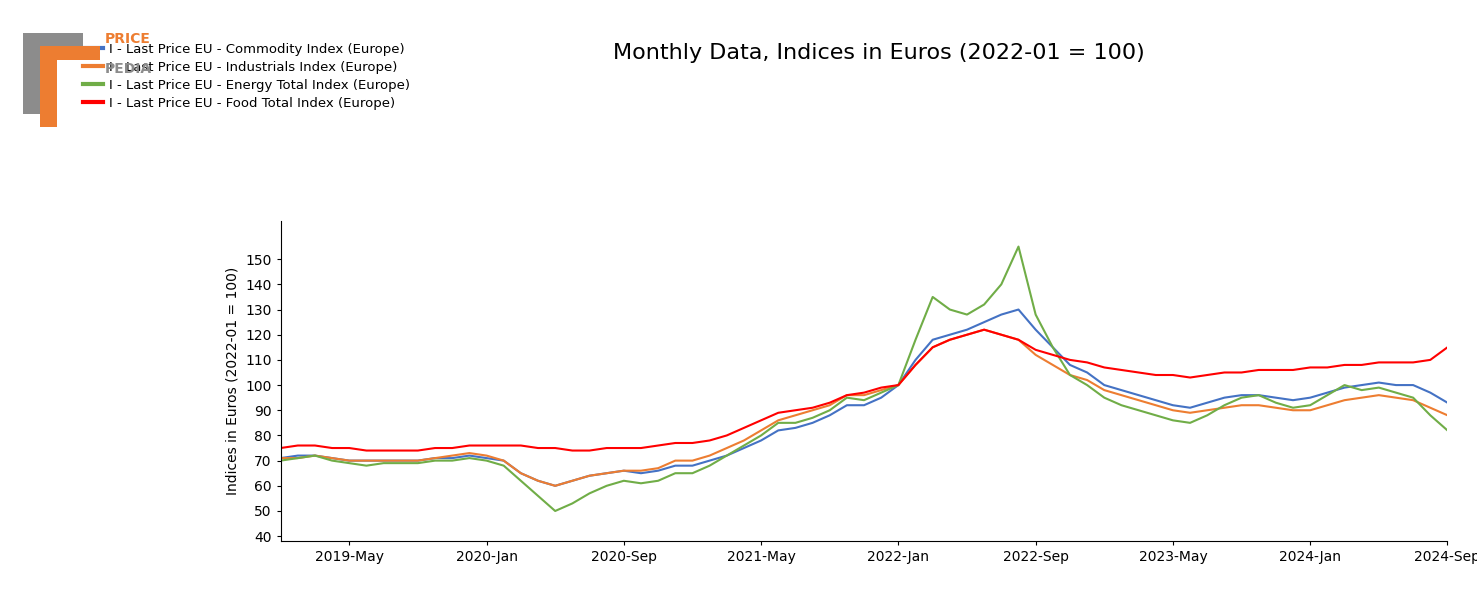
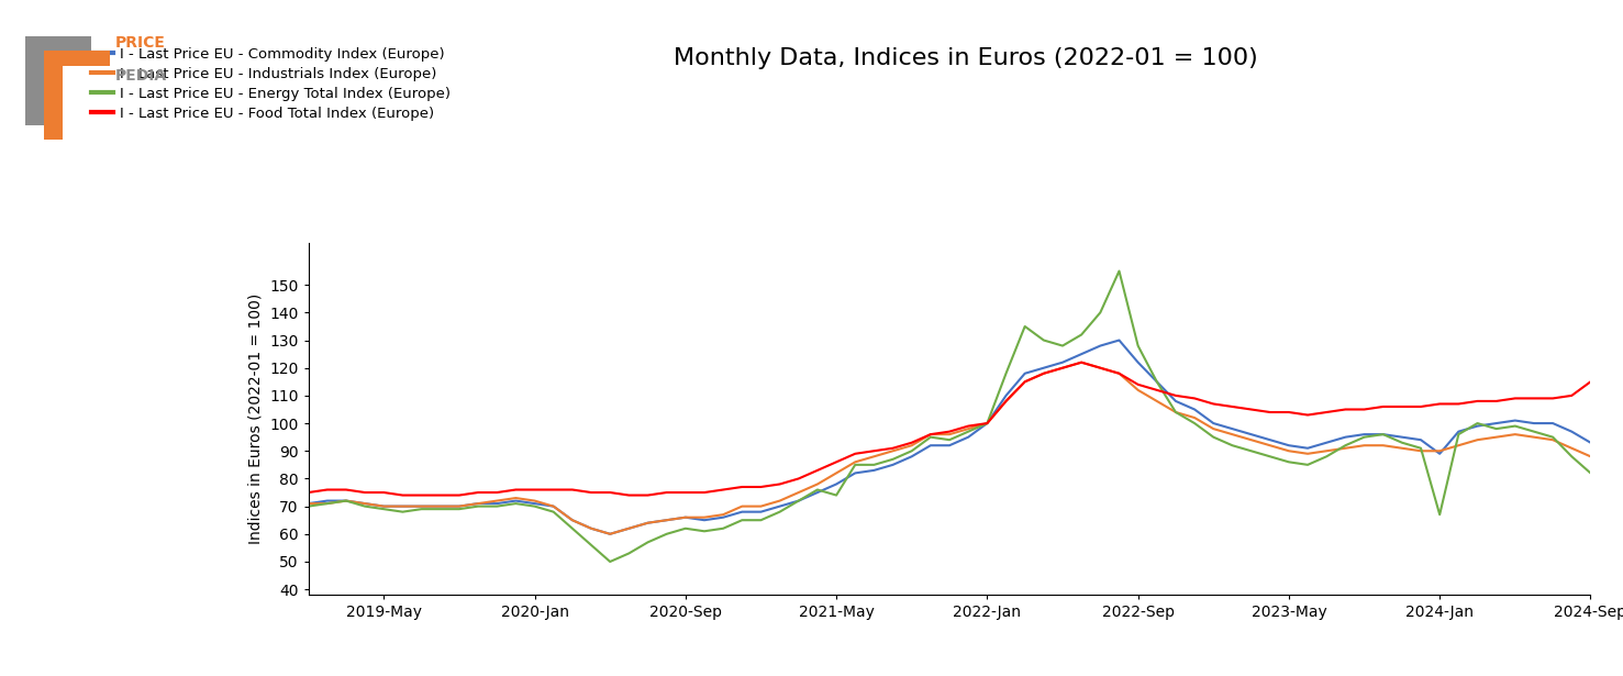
I - Last Price EU - Energy Total Index (Europe)/2021-May: 80 -> 74
I - Last Price EU - Commodity Index (Europe)/2024-Jan: 95 -> 89
I - Last Price EU - Energy Total Index (Europe)/2024-Jan: 92 -> 67
